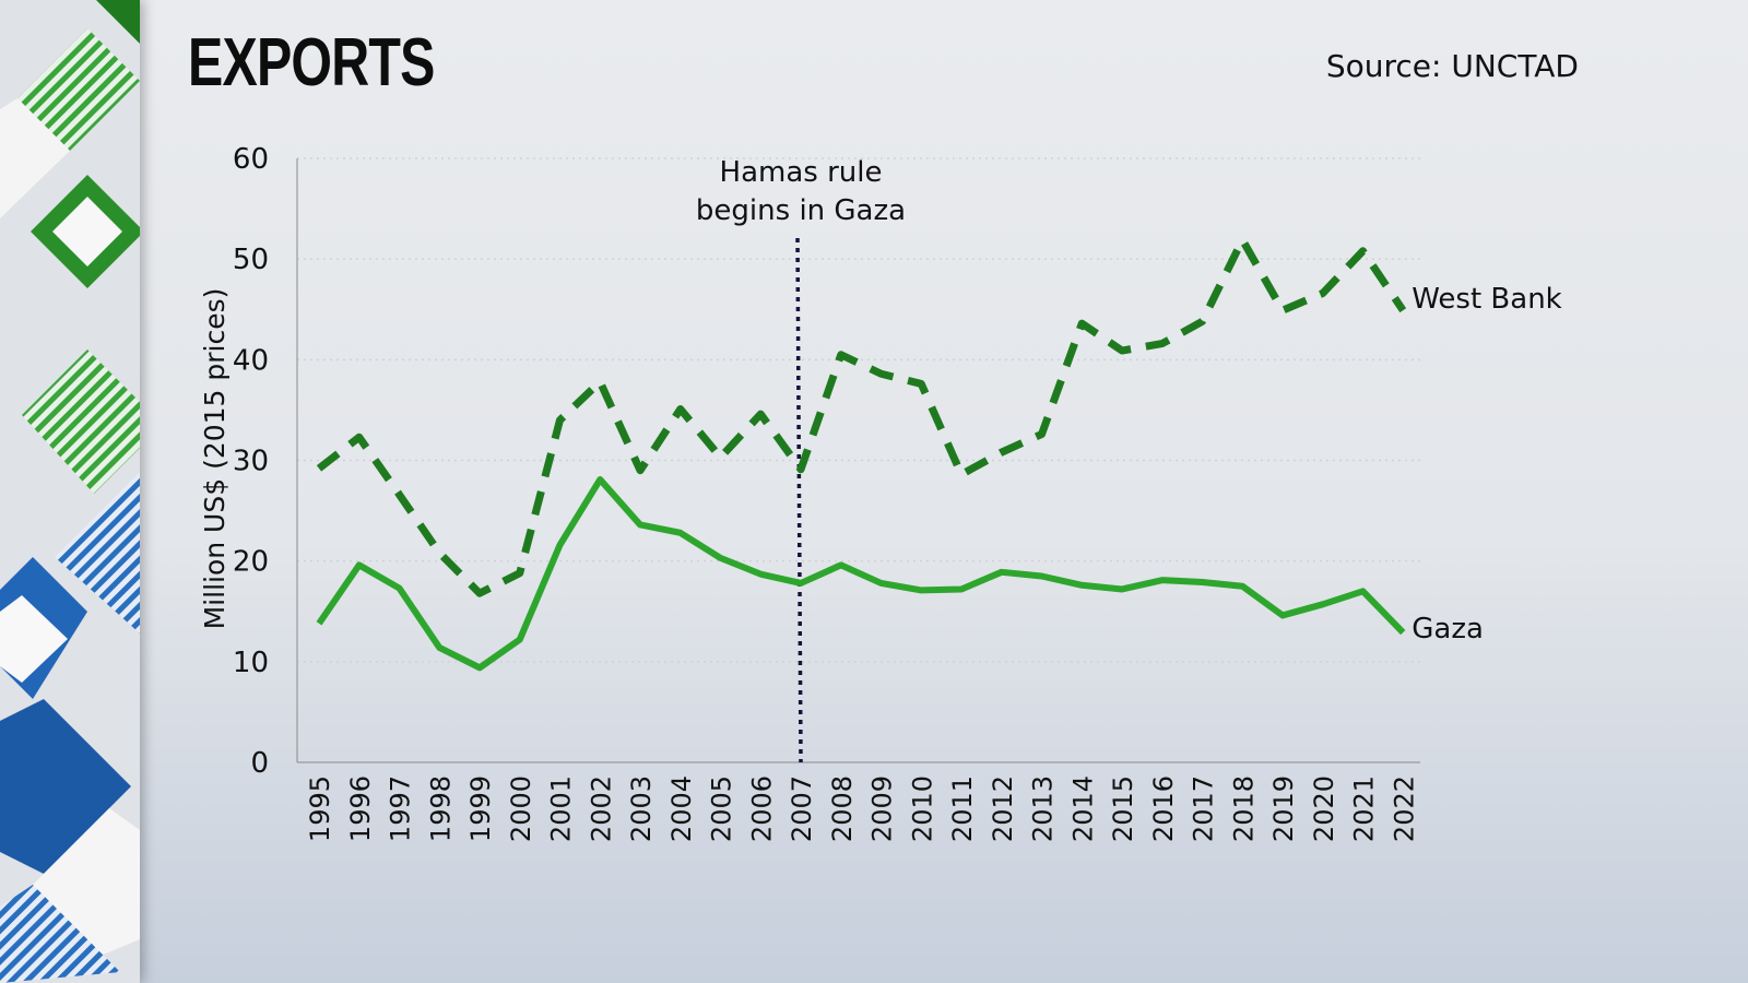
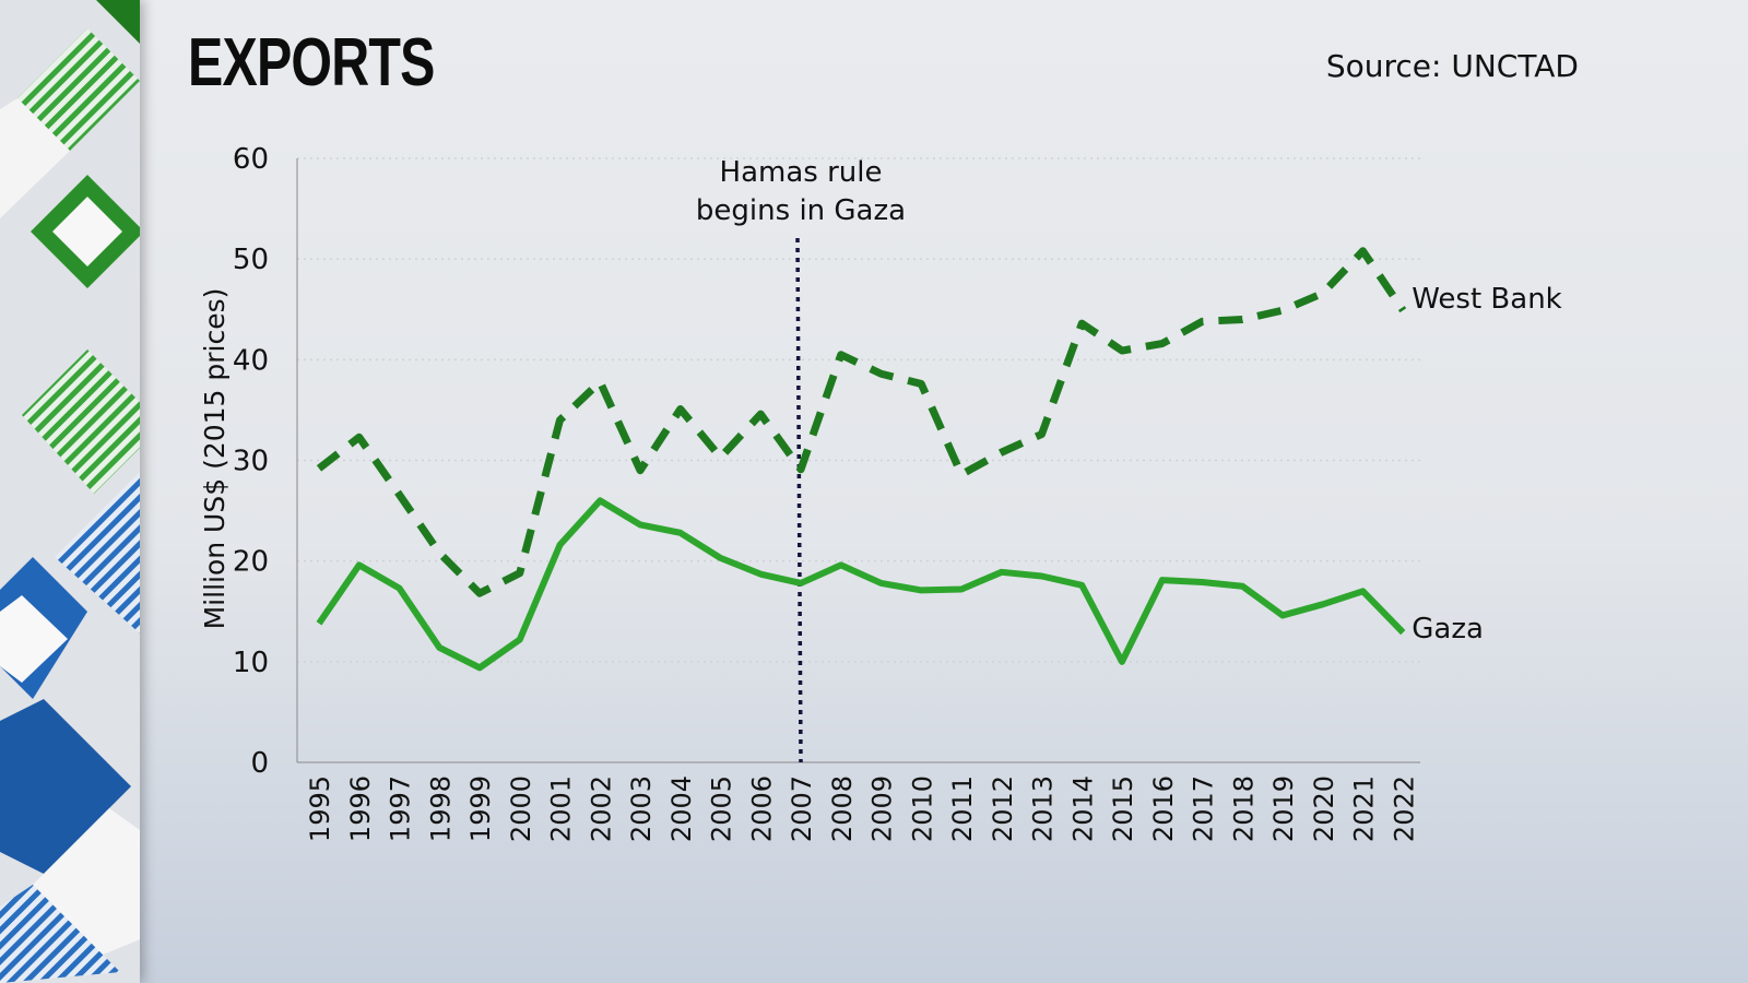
Gaza/2002: 28 -> 26
Gaza/2015: 17 -> 10
West Bank/2018: 52 -> 44
